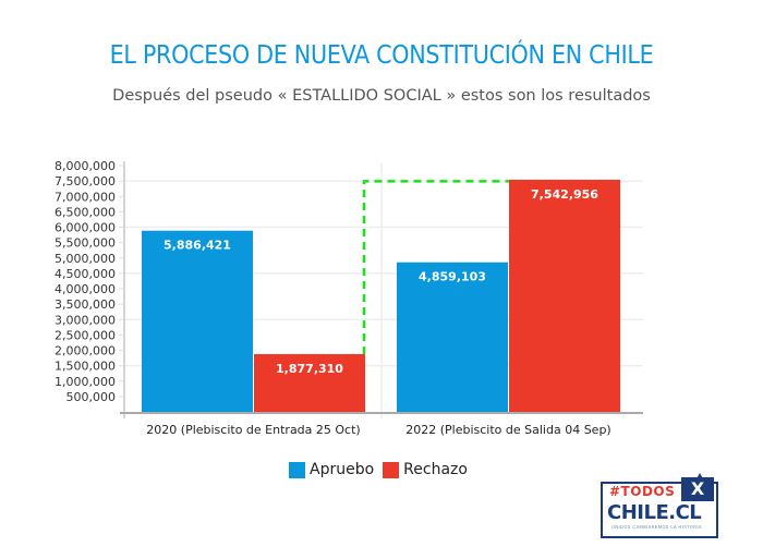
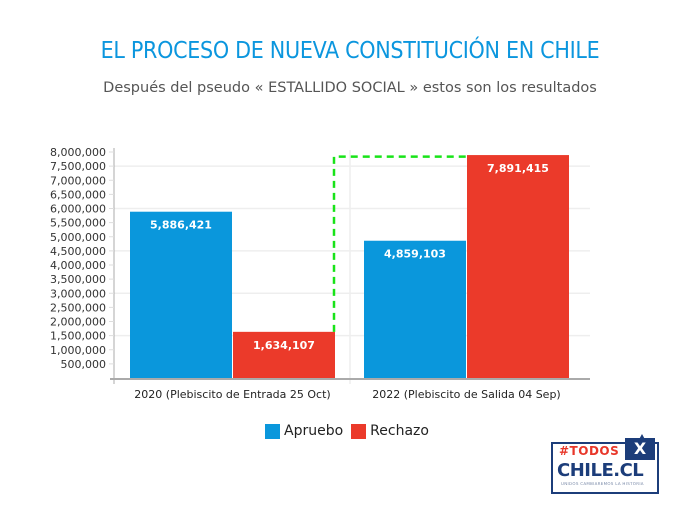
Rechazo/2020 (Plebiscito de Entrada 25 Oct): 1,877,310 -> 1,634,107
Rechazo/2022 (Plebiscito de Salida 04 Sep): 7,542,956 -> 7,891,415
